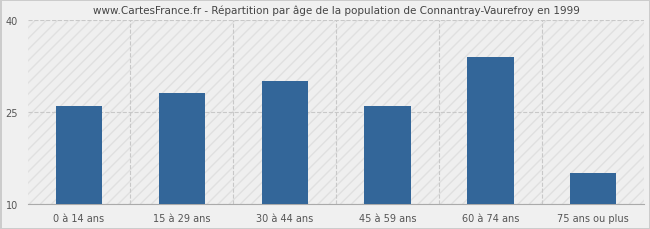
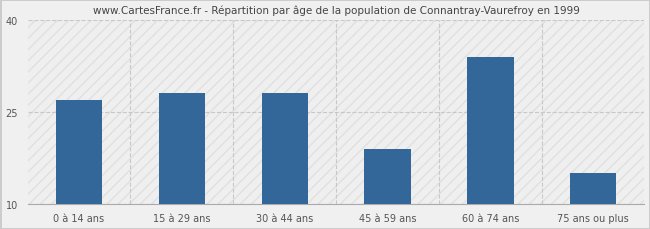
0 à 14 ans: 26 -> 27
30 à 44 ans: 30 -> 28
45 à 59 ans: 26 -> 19
